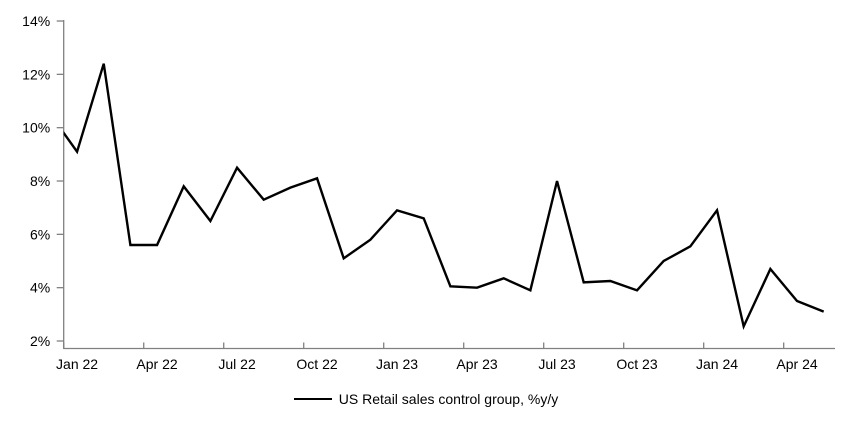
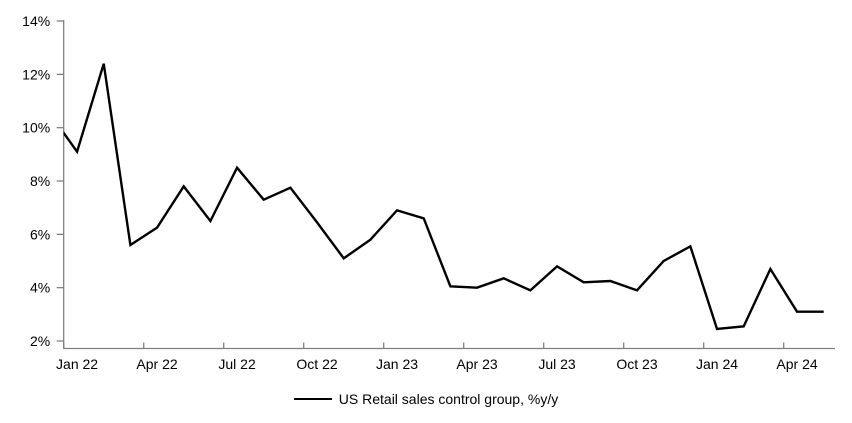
Apr 22: 5.6% -> 6.2%
Oct 22: 8.1% -> 6.5%
Jul 23: 8.0% -> 4.8%
Jan 24: 6.9% -> 2.5%
Apr 24: 3.5% -> 3.1%
